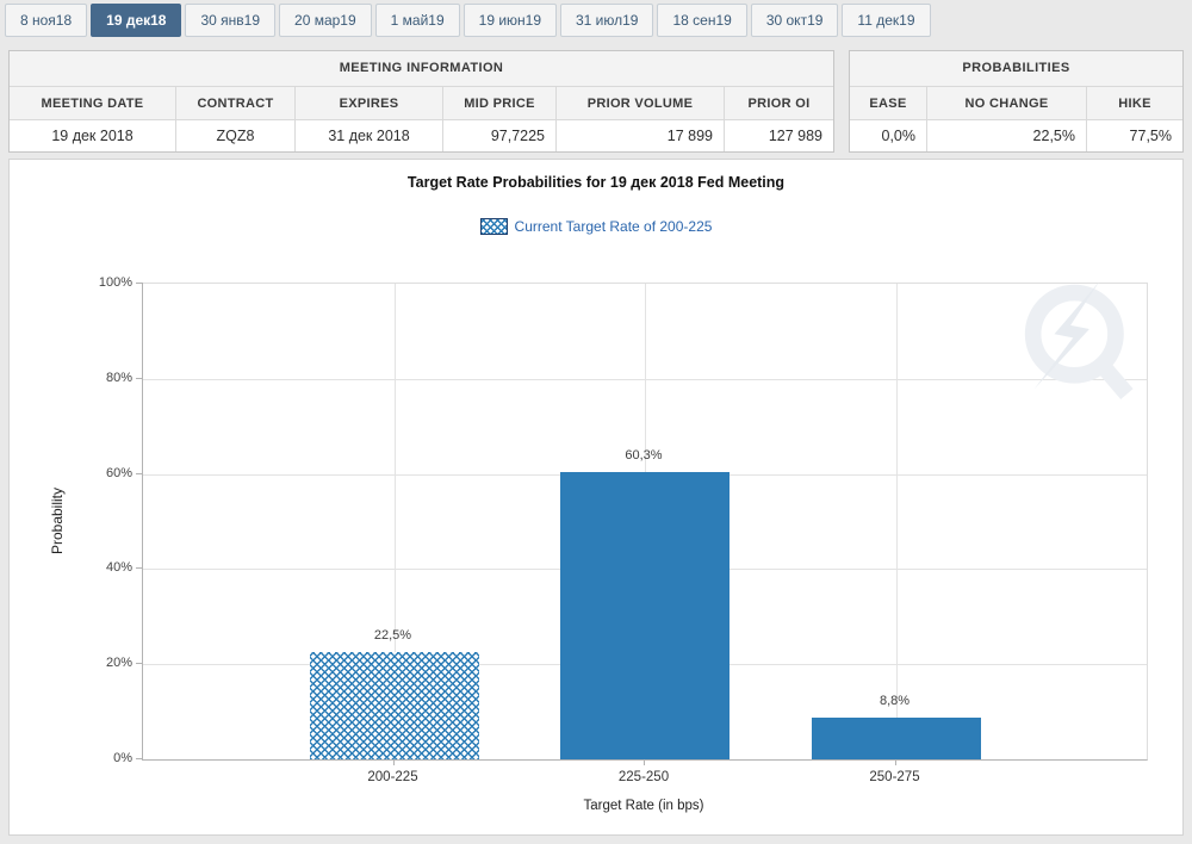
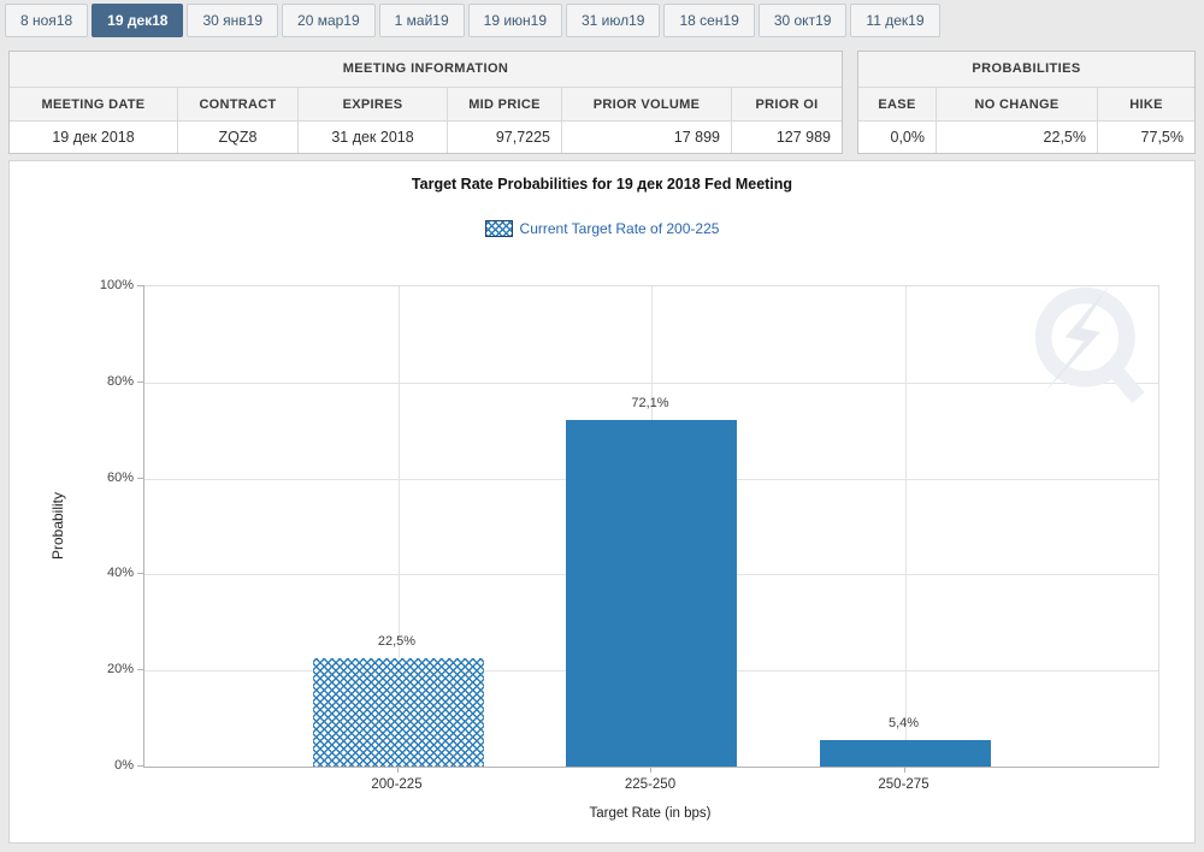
225-250: 60,3% -> 72,1%
250-275: 8,8% -> 5,4%
